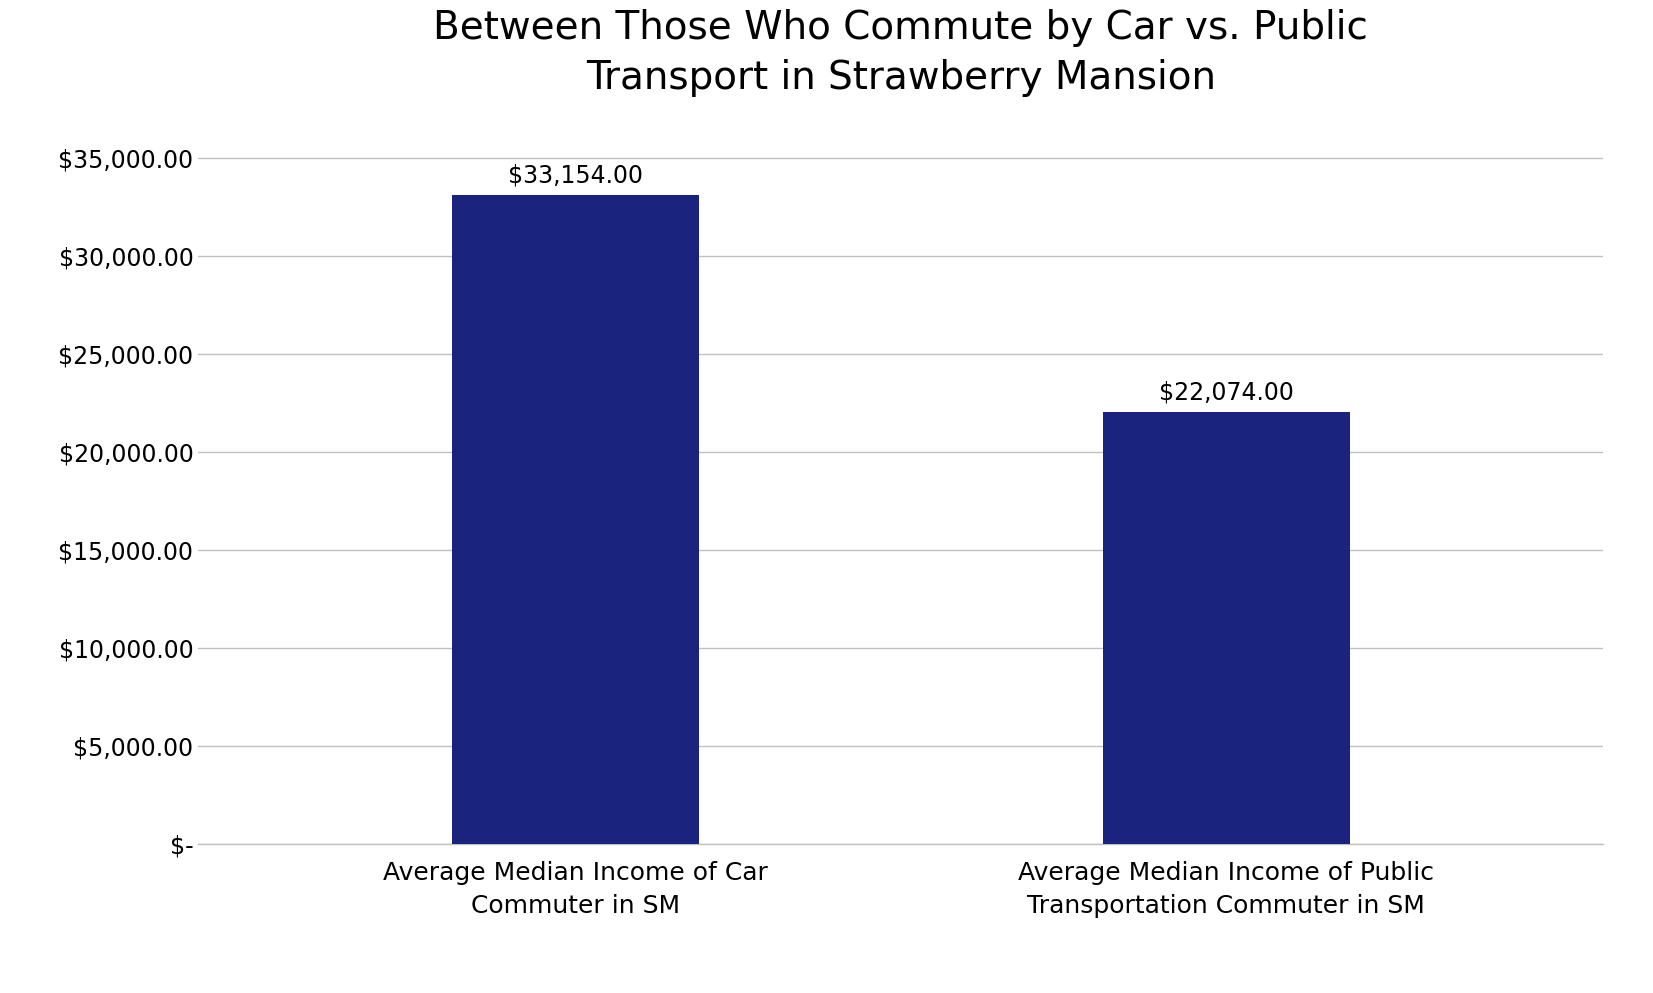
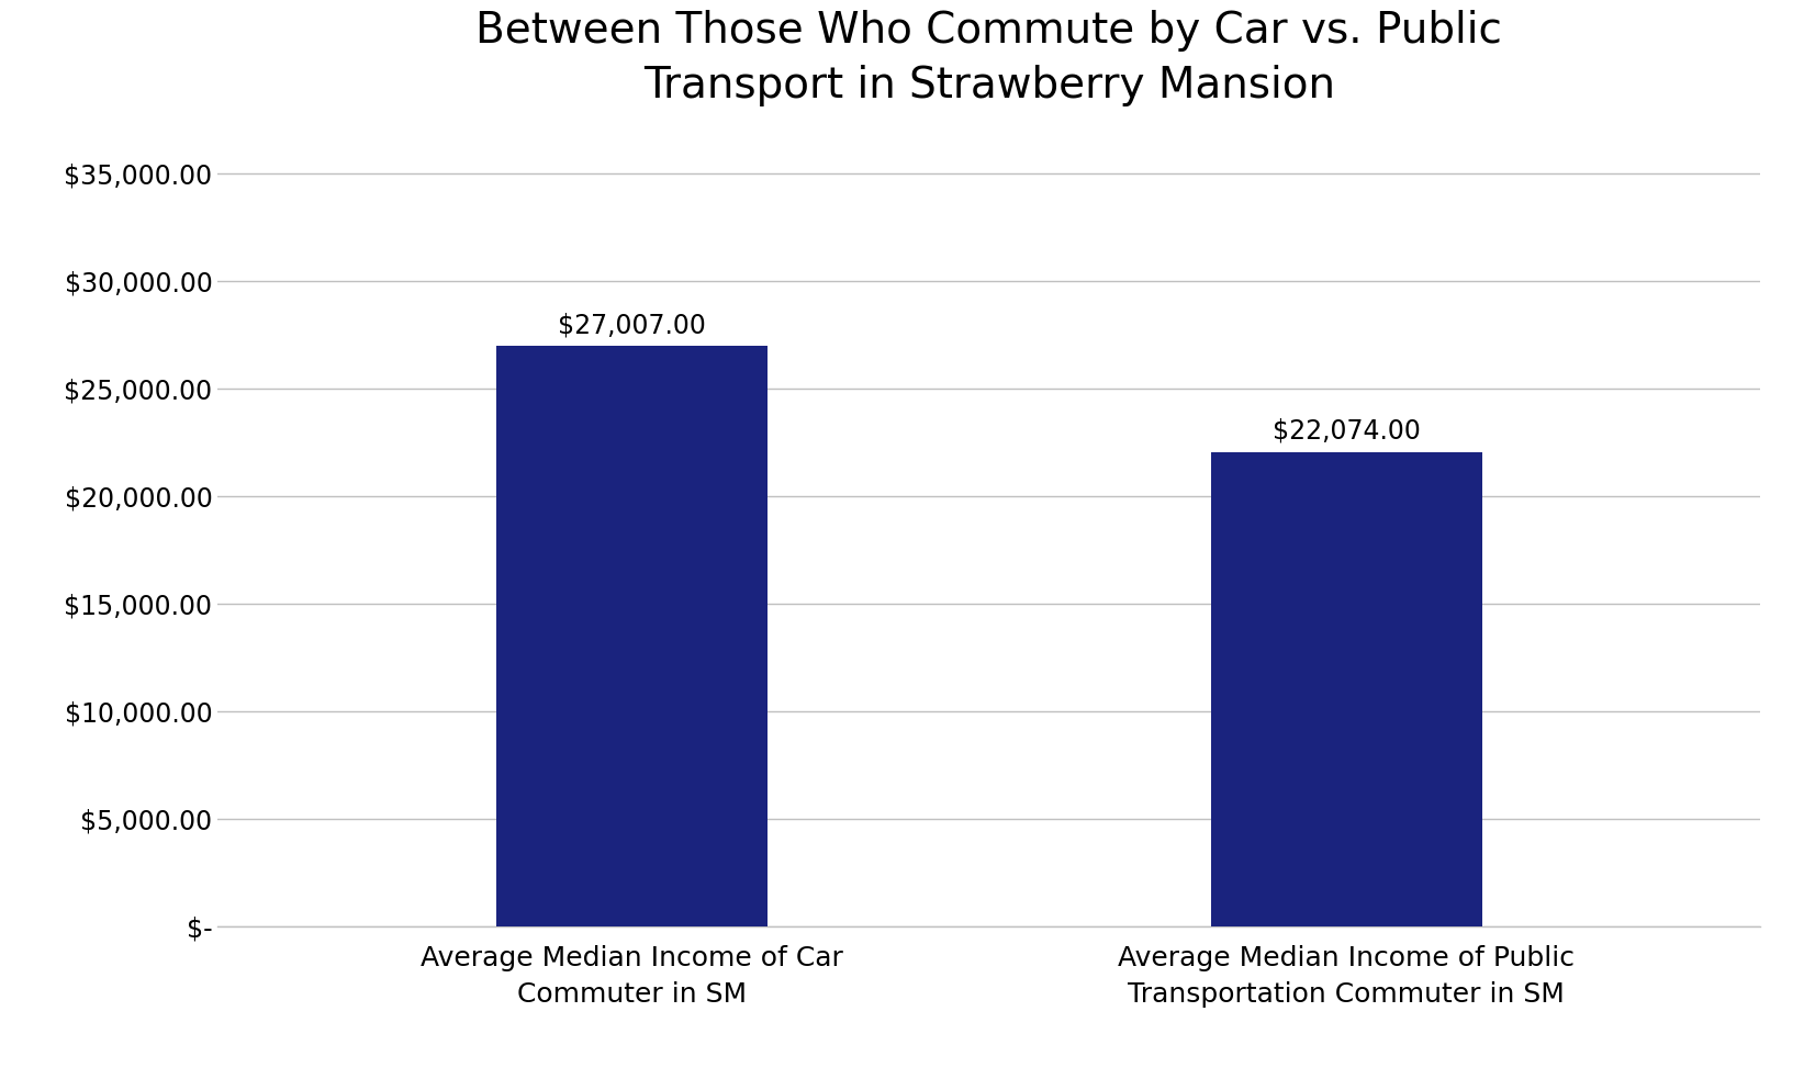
Average Median Income of Car Commuter in SM: $33,154.00 -> $27,007.00
